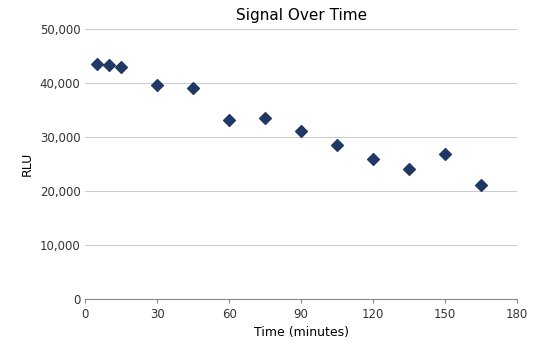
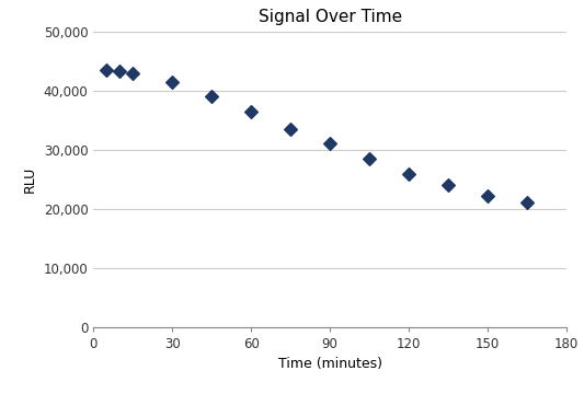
30: 39,600 -> 41,500
60: 33,200 -> 36,500
150: 26,800 -> 22,200
